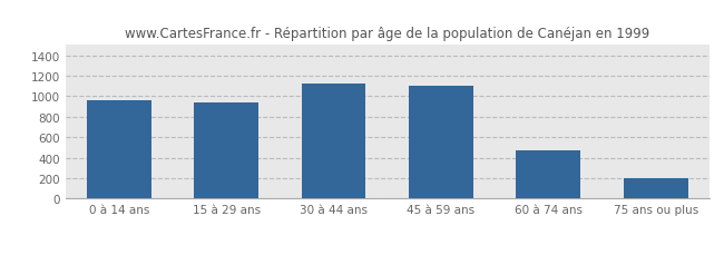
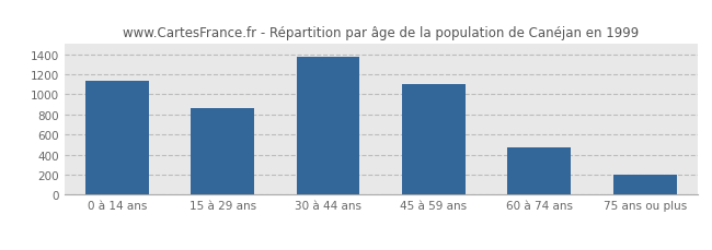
0 à 14 ans: 960 -> 1130
15 à 29 ans: 940 -> 860
30 à 44 ans: 1120 -> 1370
